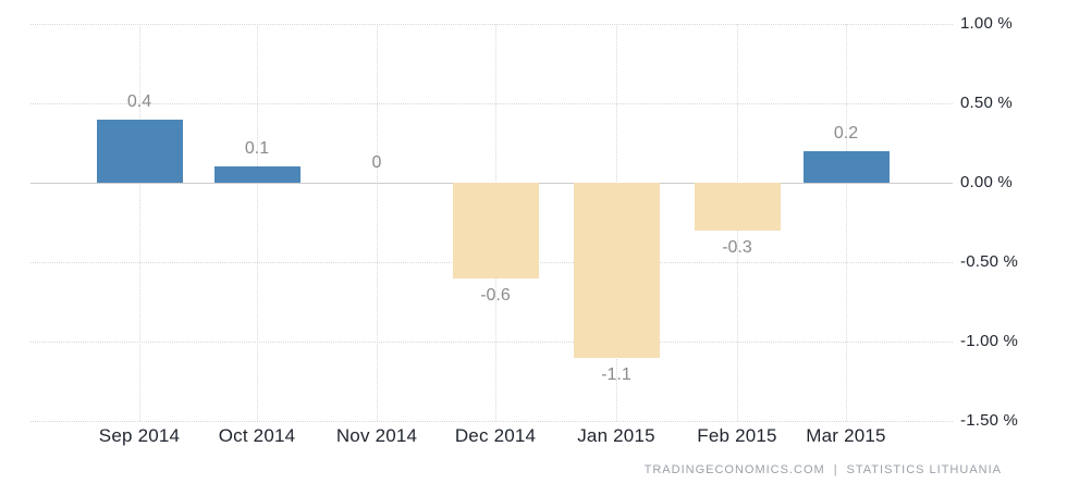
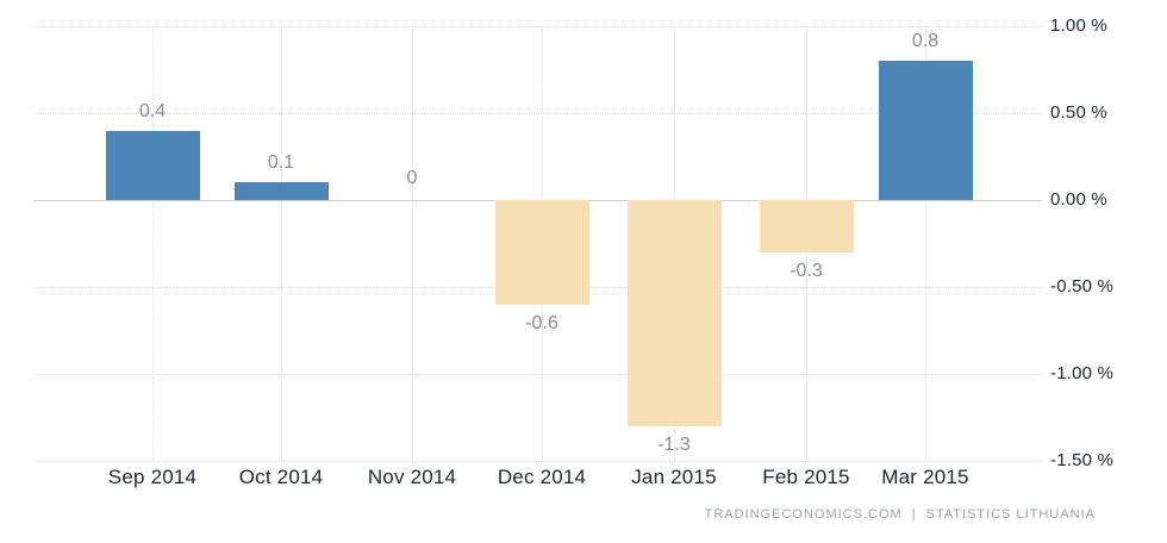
Jan 2015: -1.1 -> -1.3
Mar 2015: 0.2 -> 0.8
